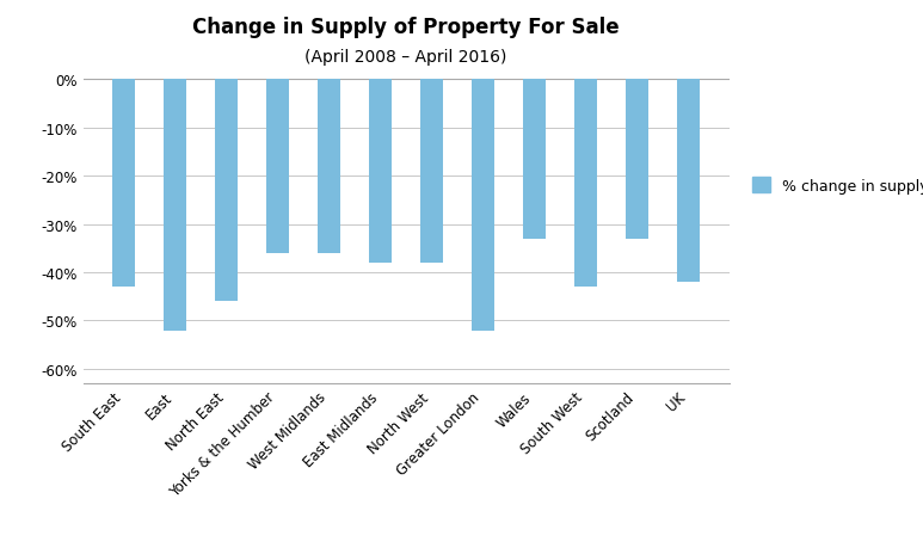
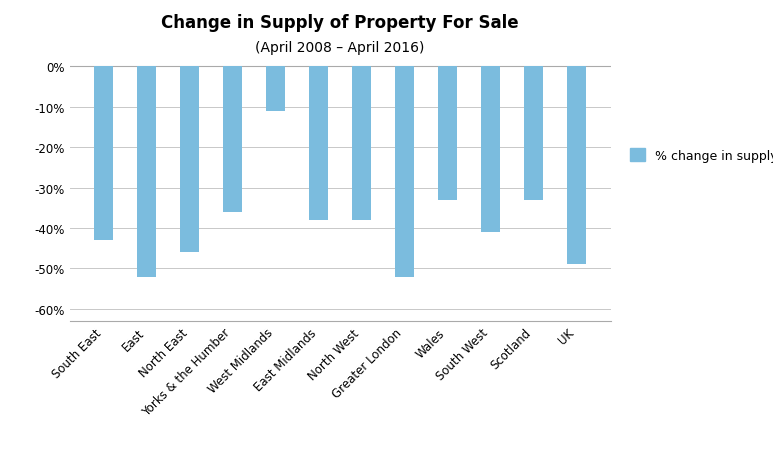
West Midlands: -36% -> -11%
South West: -43% -> -41%
UK: -42% -> -49%
